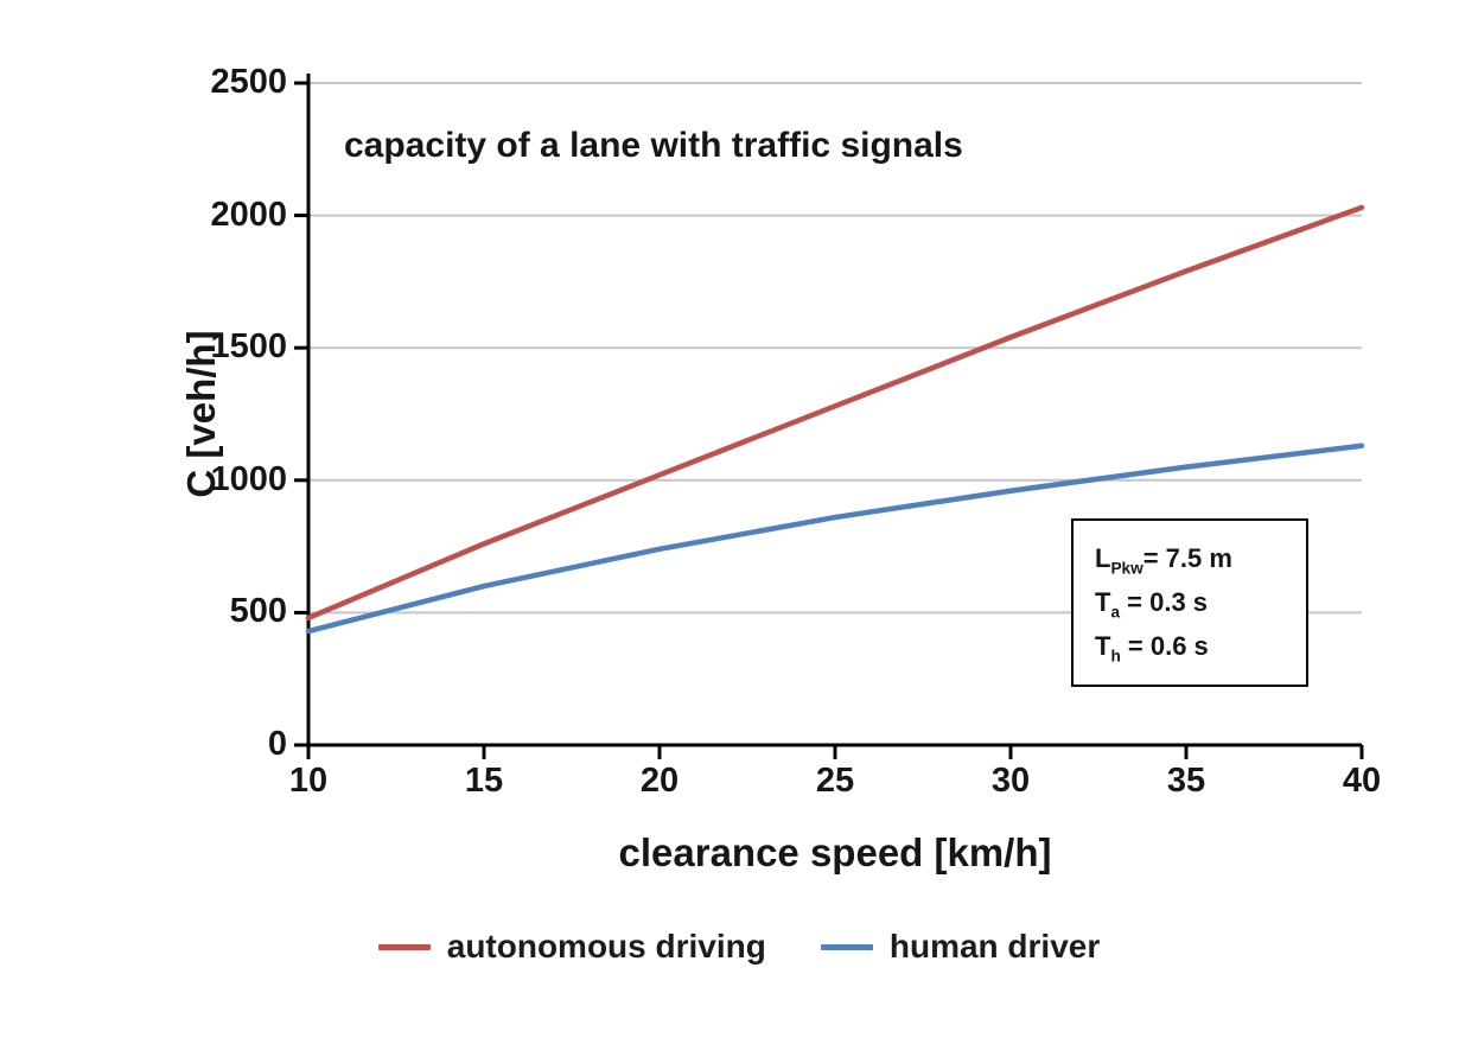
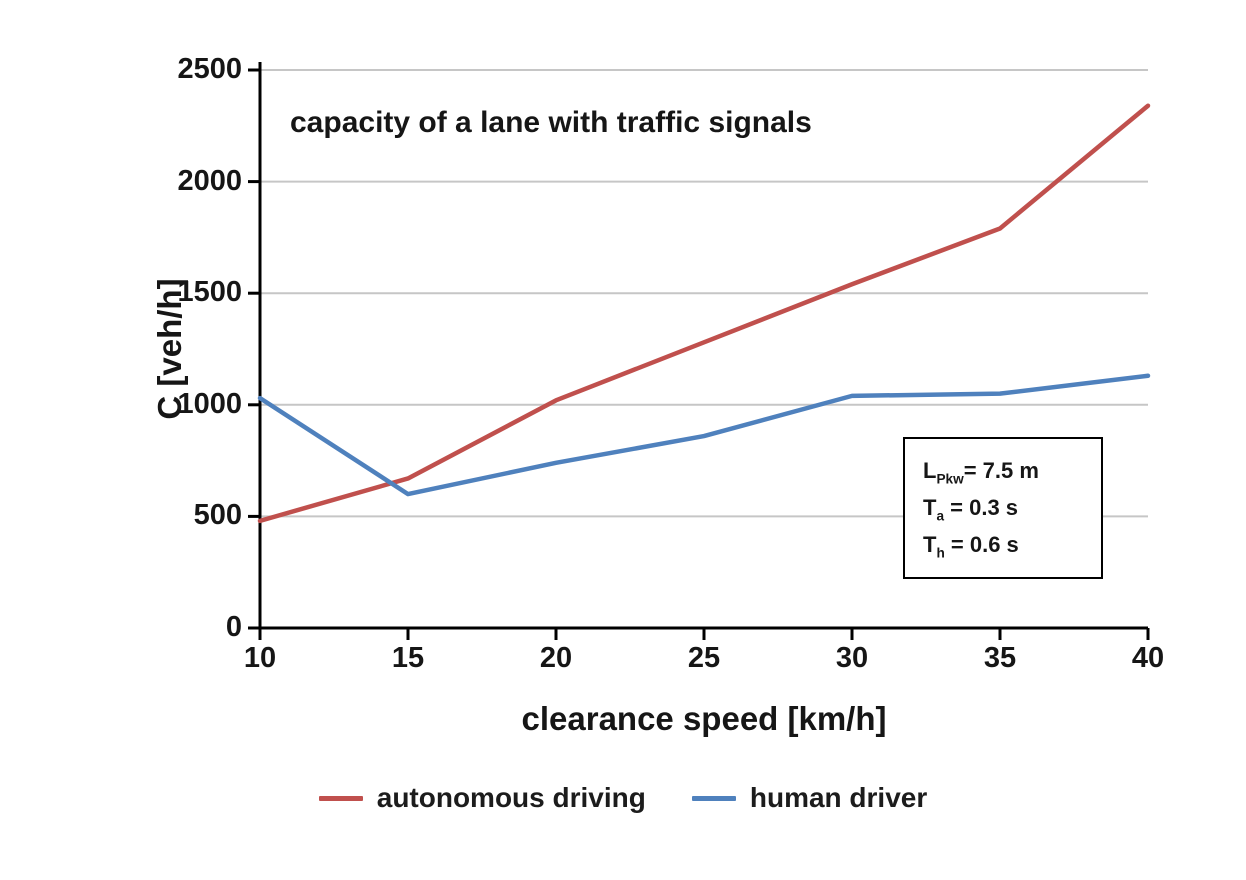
human driver/10: 430 -> 1030
autonomous driving/15: 760 -> 670
human driver/30: 960 -> 1040
autonomous driving/40: 2030 -> 2340
